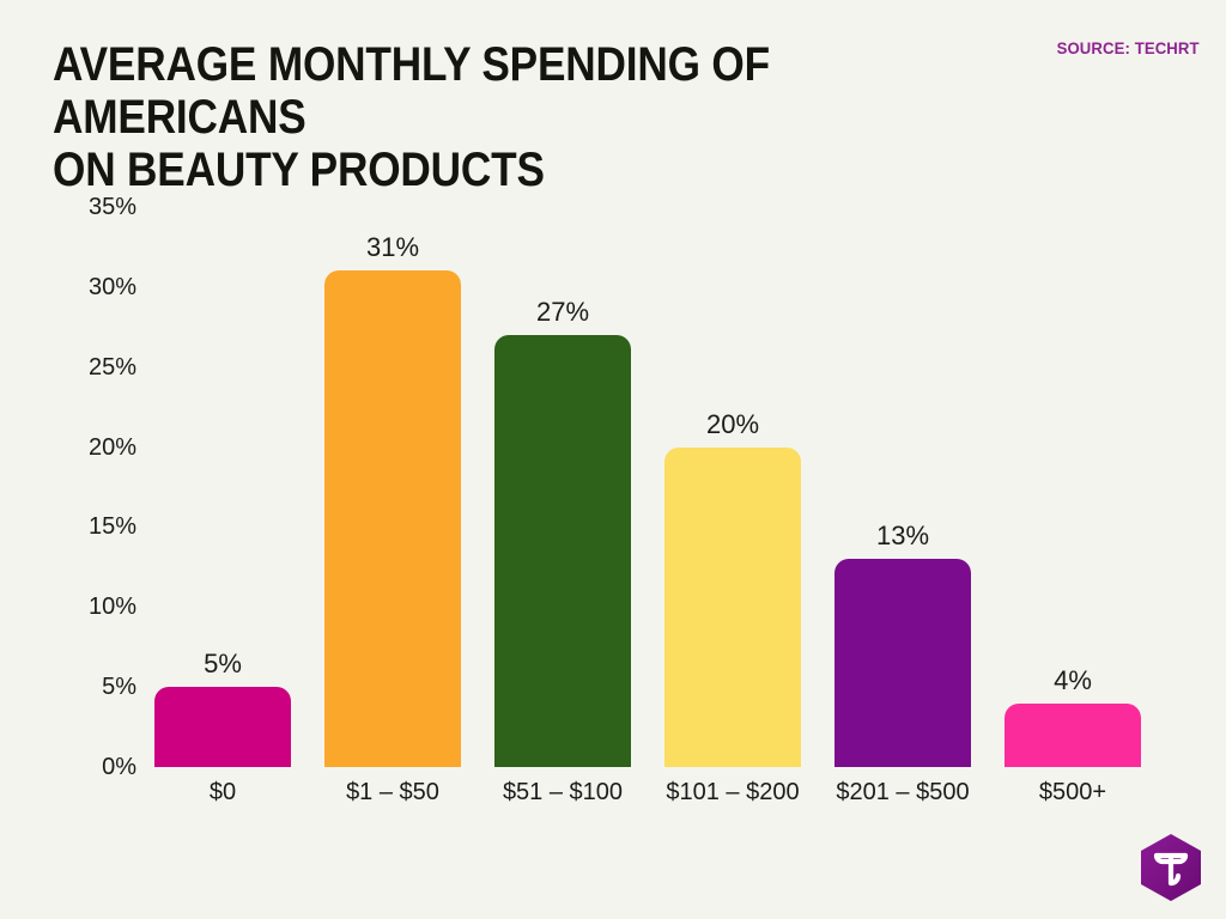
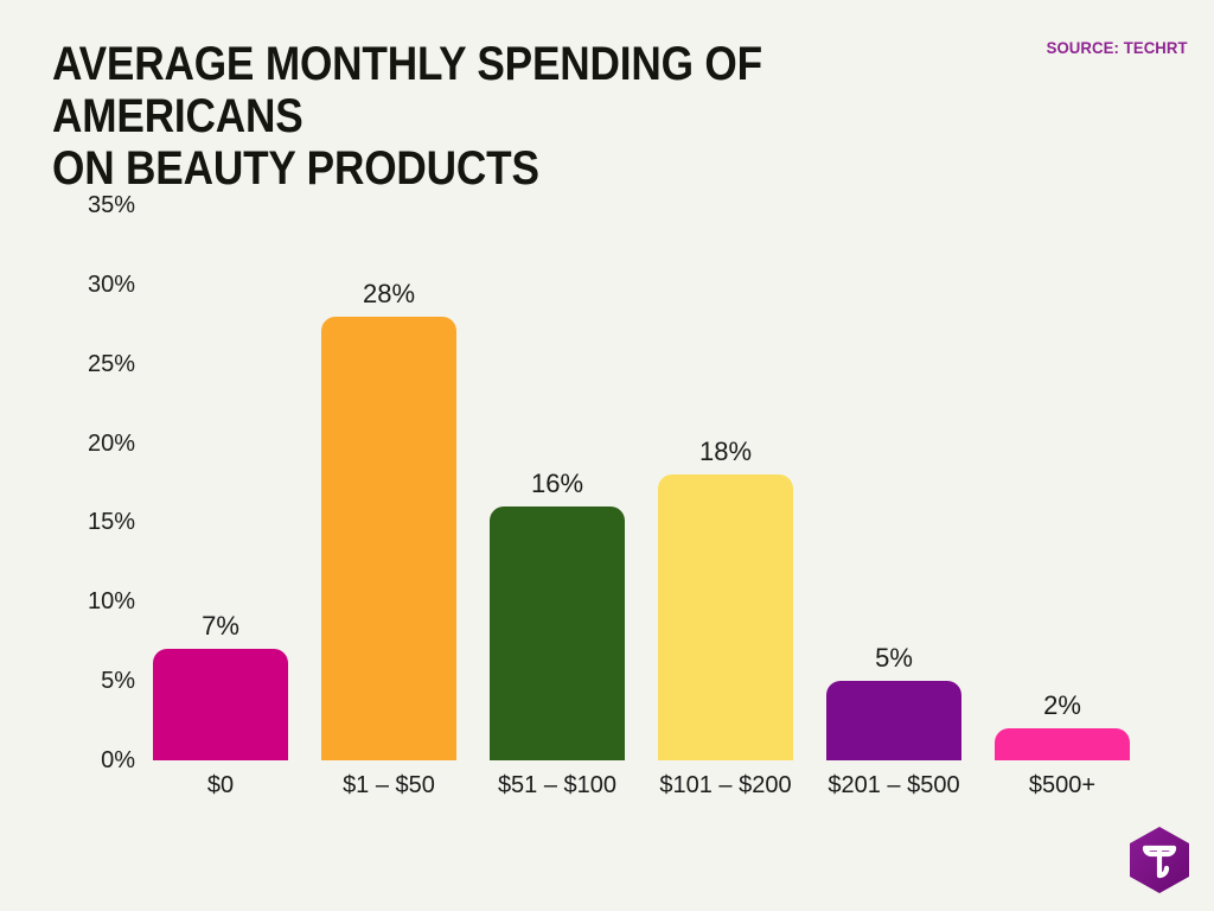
$0: 5% -> 7%
$1 – $50: 31% -> 28%
$51 – $100: 27% -> 16%
$101 – $200: 20% -> 18%
$201 – $500: 13% -> 5%
$500+: 4% -> 2%
